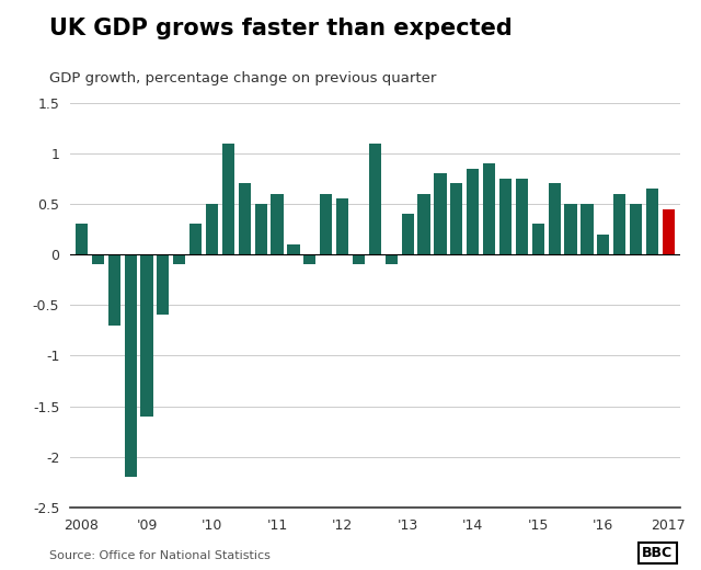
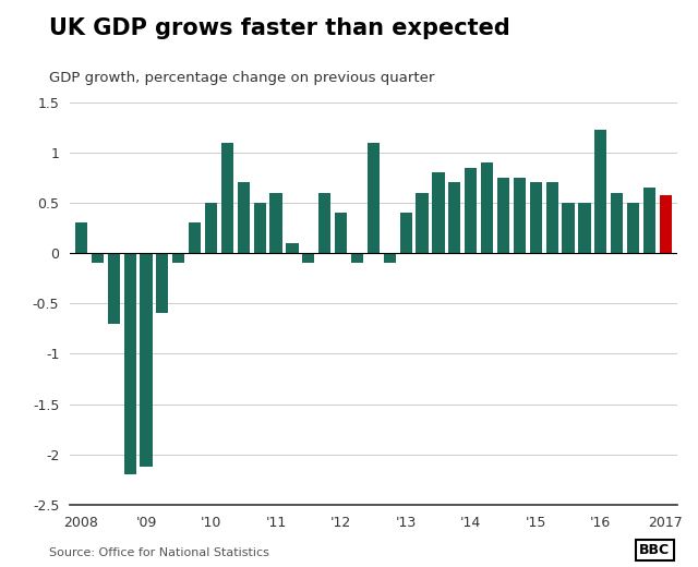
'09: -1.60 -> -2.12
'12: 0.55 -> 0.40
'15: 0.30 -> 0.70
'16: 0.20 -> 1.22
2017: 0.45 -> 0.58
